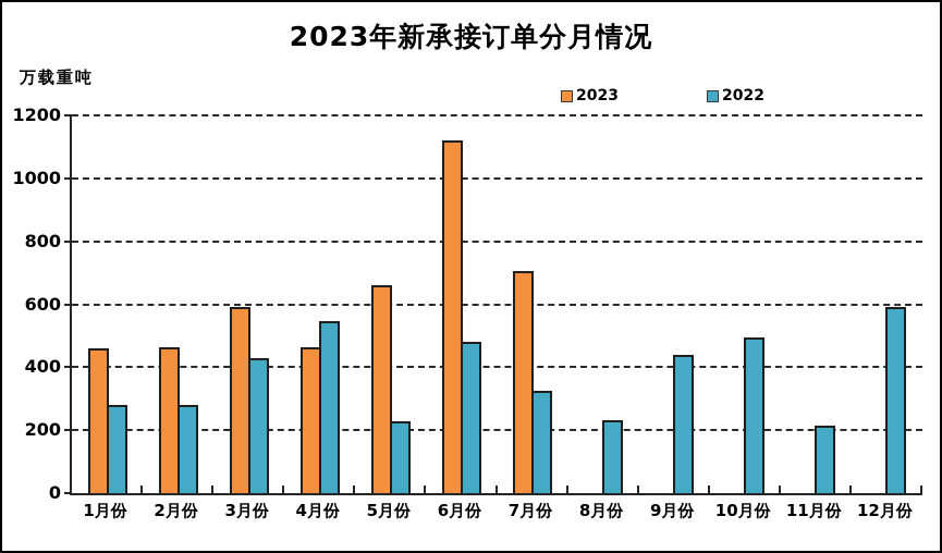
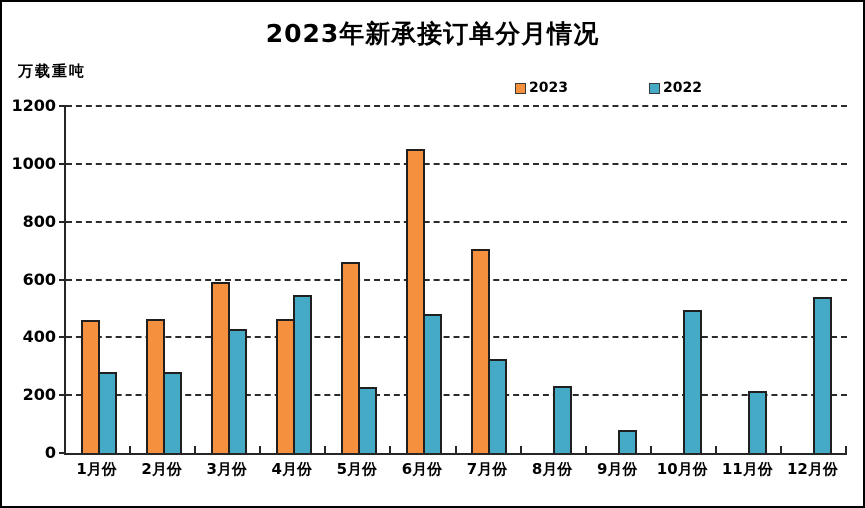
2023/6月份: 1120 -> 1050
2022/9月份: 440 -> 80
2022/12月份: 590 -> 540
